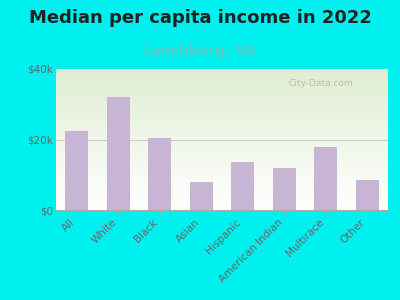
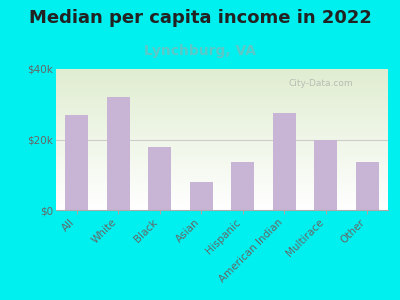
All: $22.5k -> $27.0k
Black: $20.5k -> $18.0k
American Indian: $12.0k -> $27.5k
Multirace: $18.0k -> $20.0k
Other: $8.5k -> $13.5k
